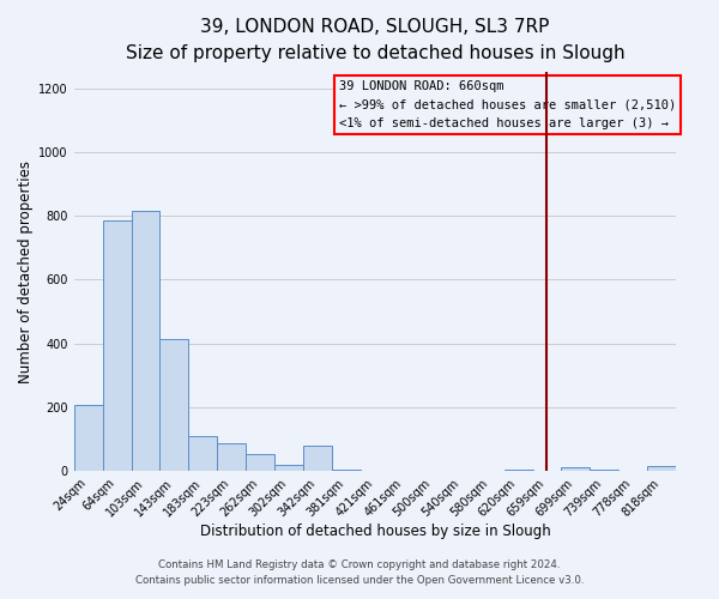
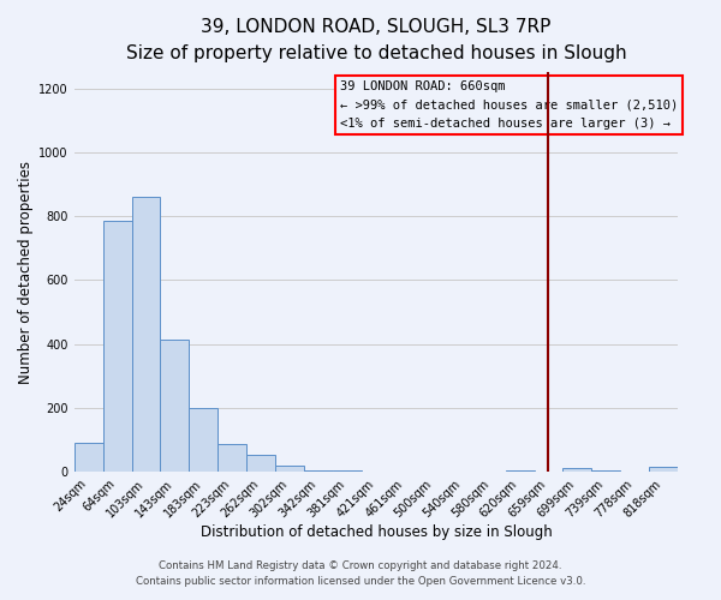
24sqm: 205 -> 90
103sqm: 815 -> 860
183sqm: 110 -> 200
342sqm: 80 -> 5
